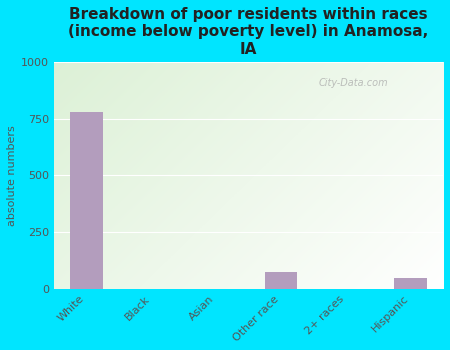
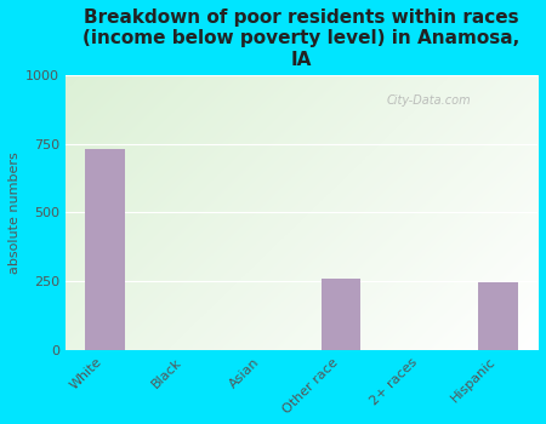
White: 780 -> 730
Other race: 75 -> 260
Hispanic: 50 -> 245
